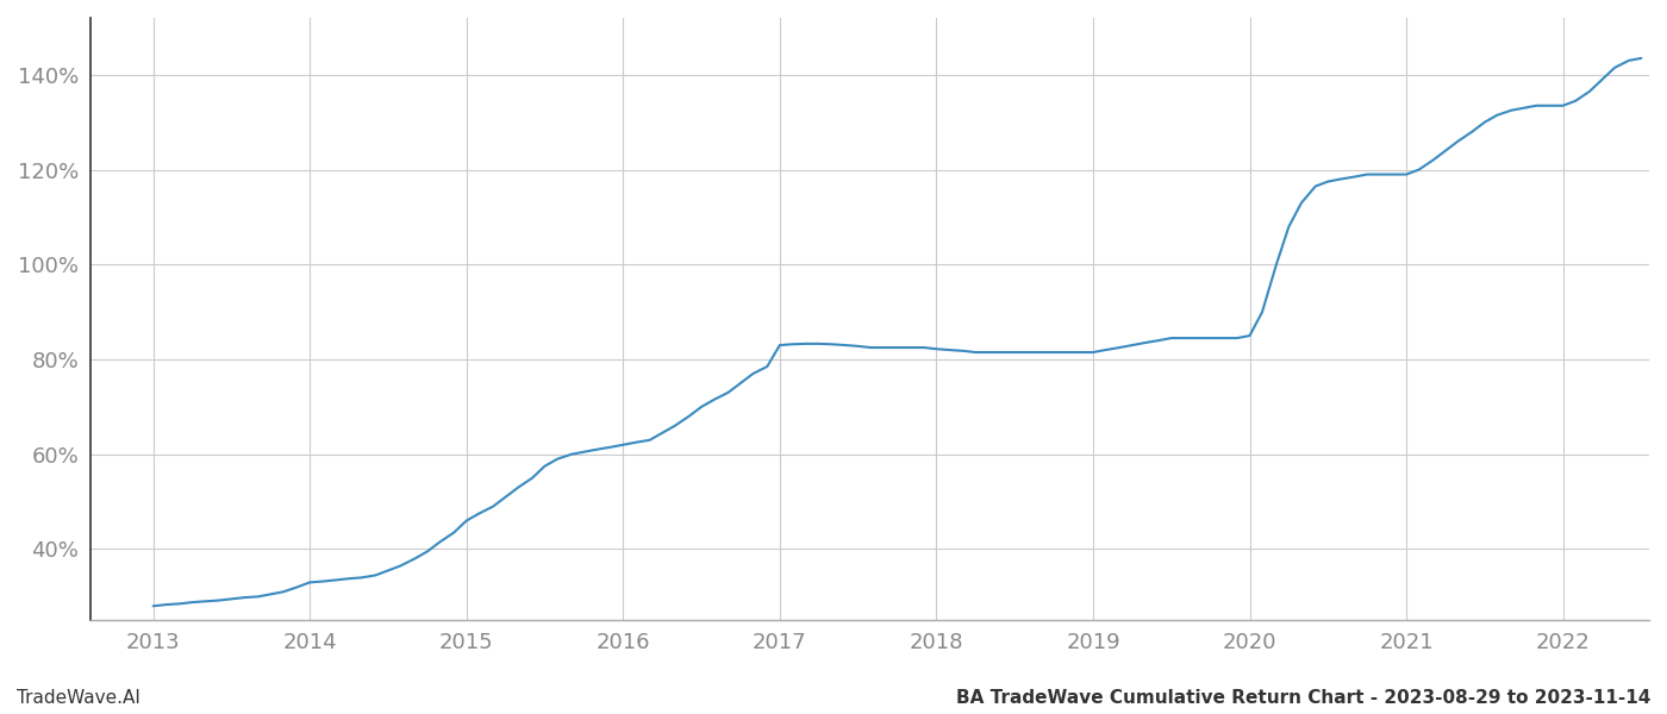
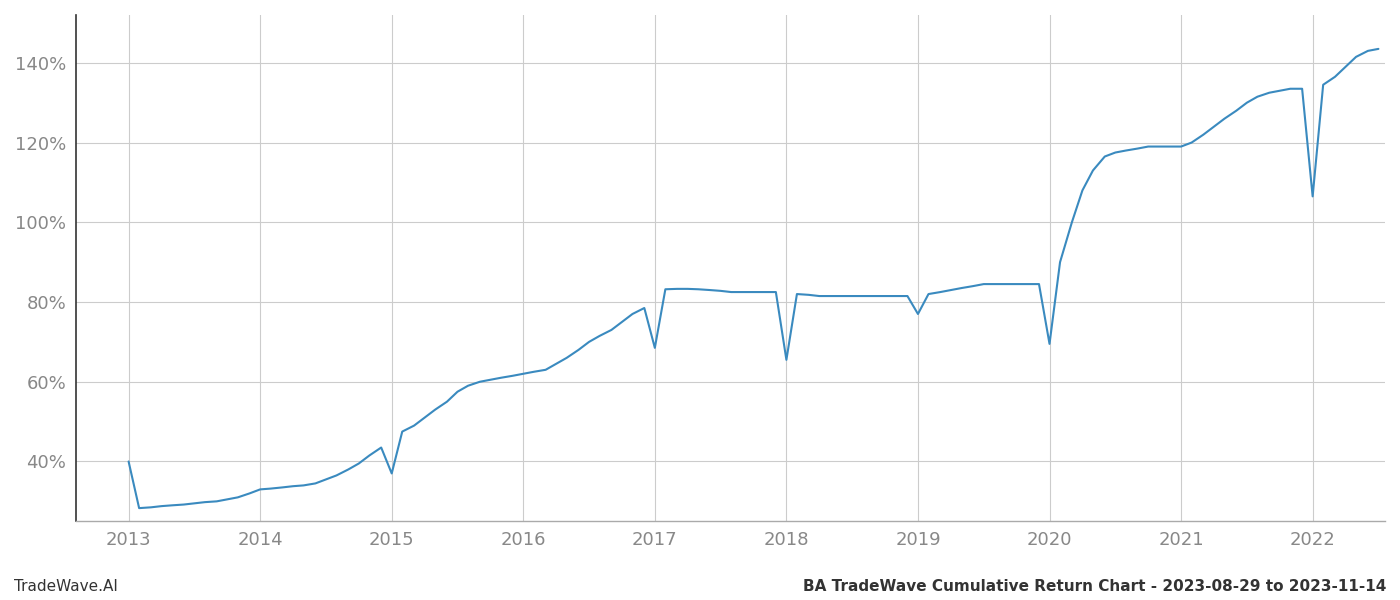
2013: 28.0% -> 40.0%
2015: 46.0% -> 37.0%
2017: 83.0% -> 68.5%
2018: 82.2% -> 65.5%
2019: 81.5% -> 77.0%
2020: 85.0% -> 69.5%
2022: 133.5% -> 106.5%
